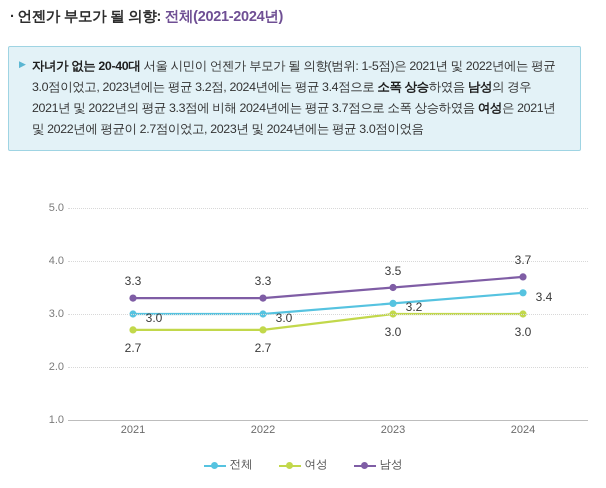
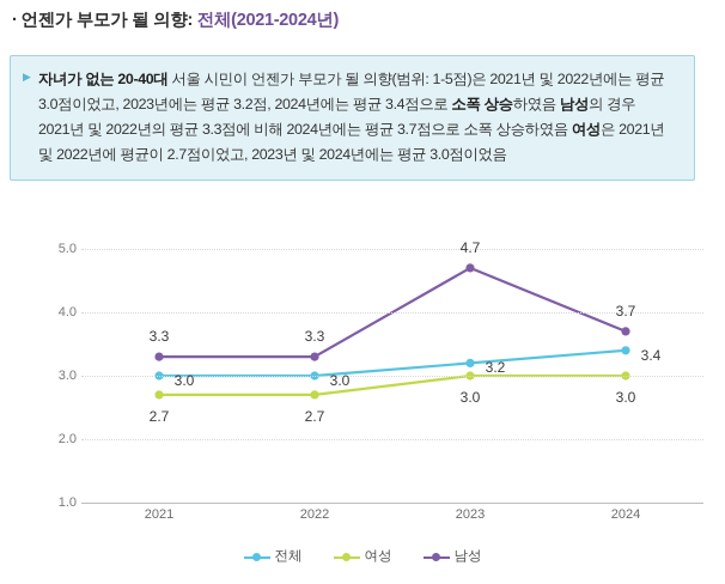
남성/2023: 3.5 -> 4.7
